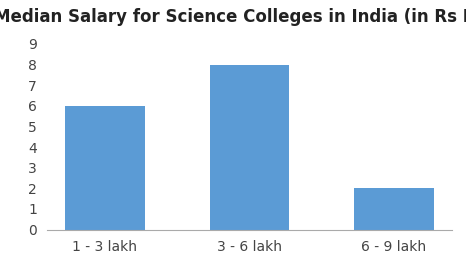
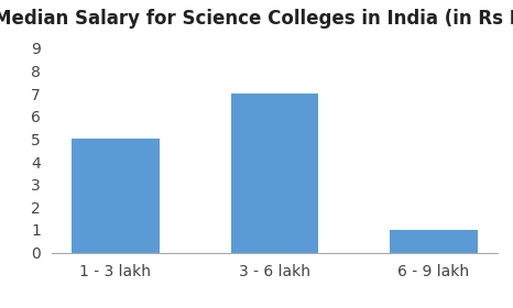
1 - 3 lakh: 6 -> 5
3 - 6 lakh: 8 -> 7
6 - 9 lakh: 2 -> 1
